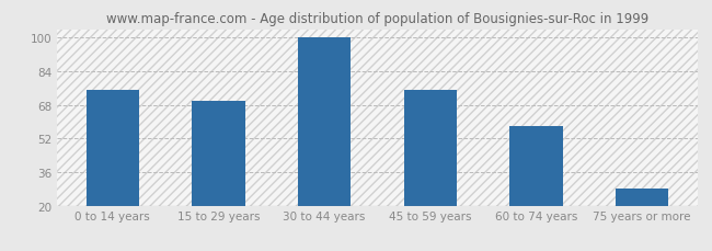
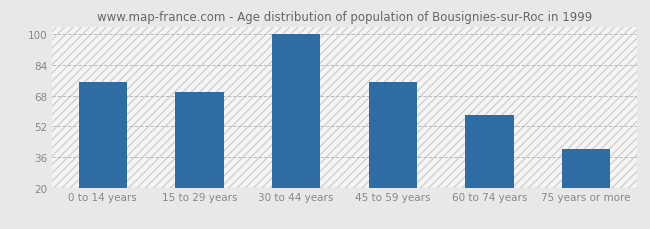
75 years or more: 28 -> 40
